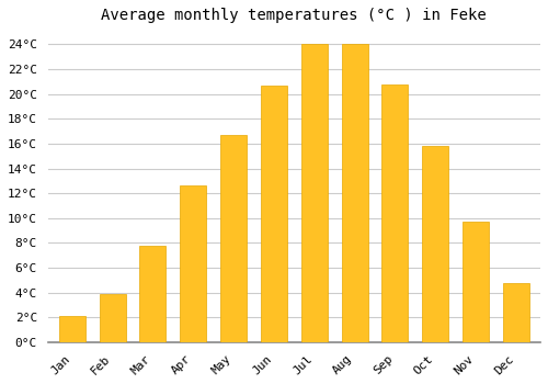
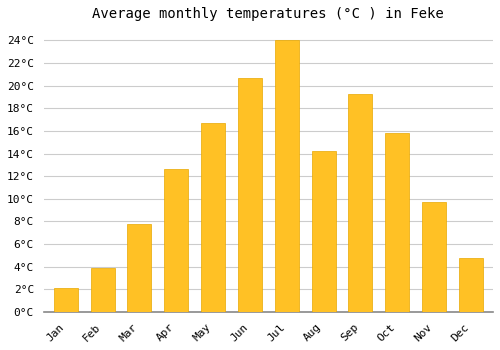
Aug: 24.0°C -> 14.2°C
Sep: 20.8°C -> 19.3°C
